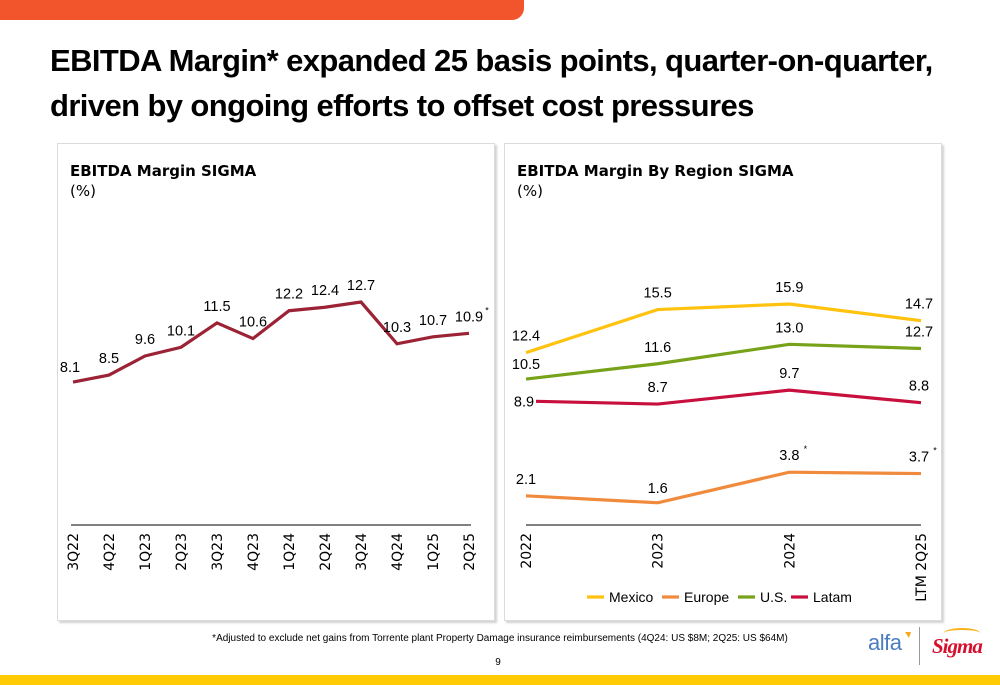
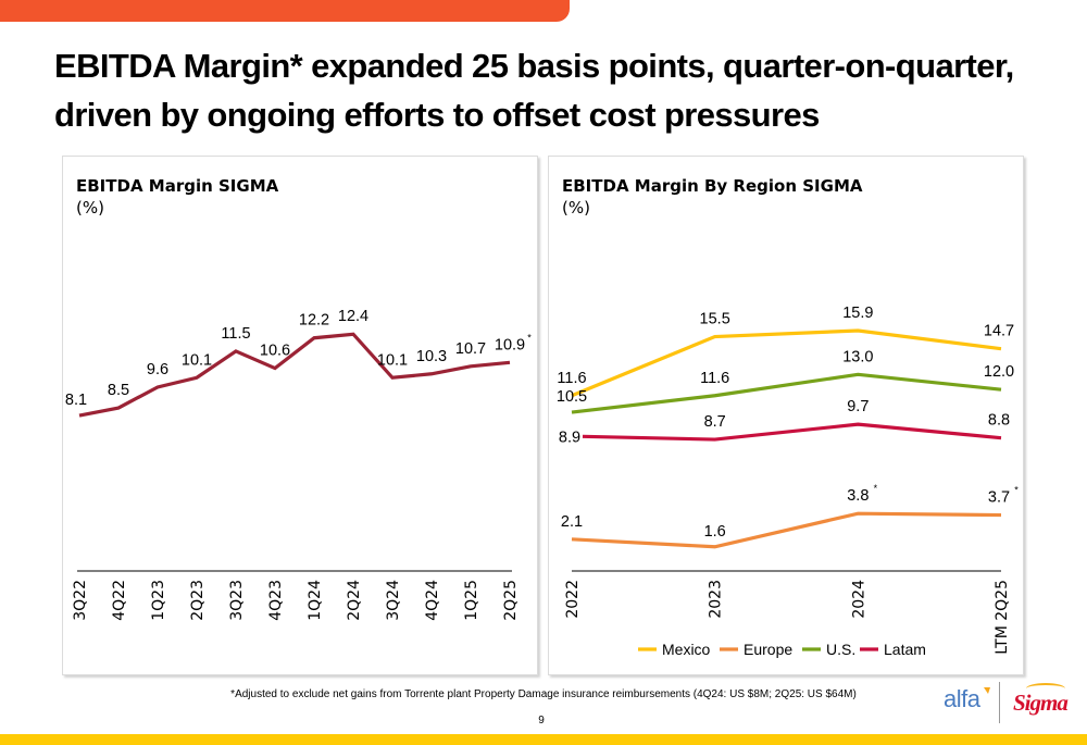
EBITDA Margin SIGMA/3Q24: 12.7 -> 10.1
EBITDA Margin By Region SIGMA/Mexico/2022: 12.4 -> 11.6
EBITDA Margin By Region SIGMA/U.S./LTM 2Q25: 12.7 -> 12.0
